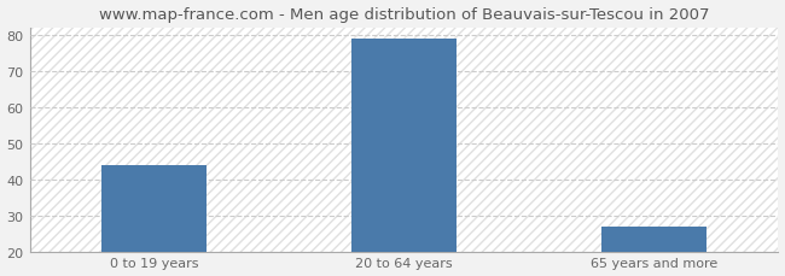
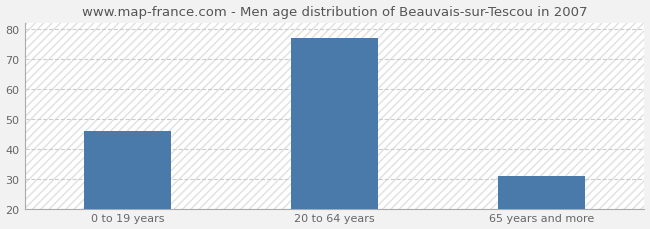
0 to 19 years: 44 -> 46
20 to 64 years: 79 -> 77
65 years and more: 27 -> 31
